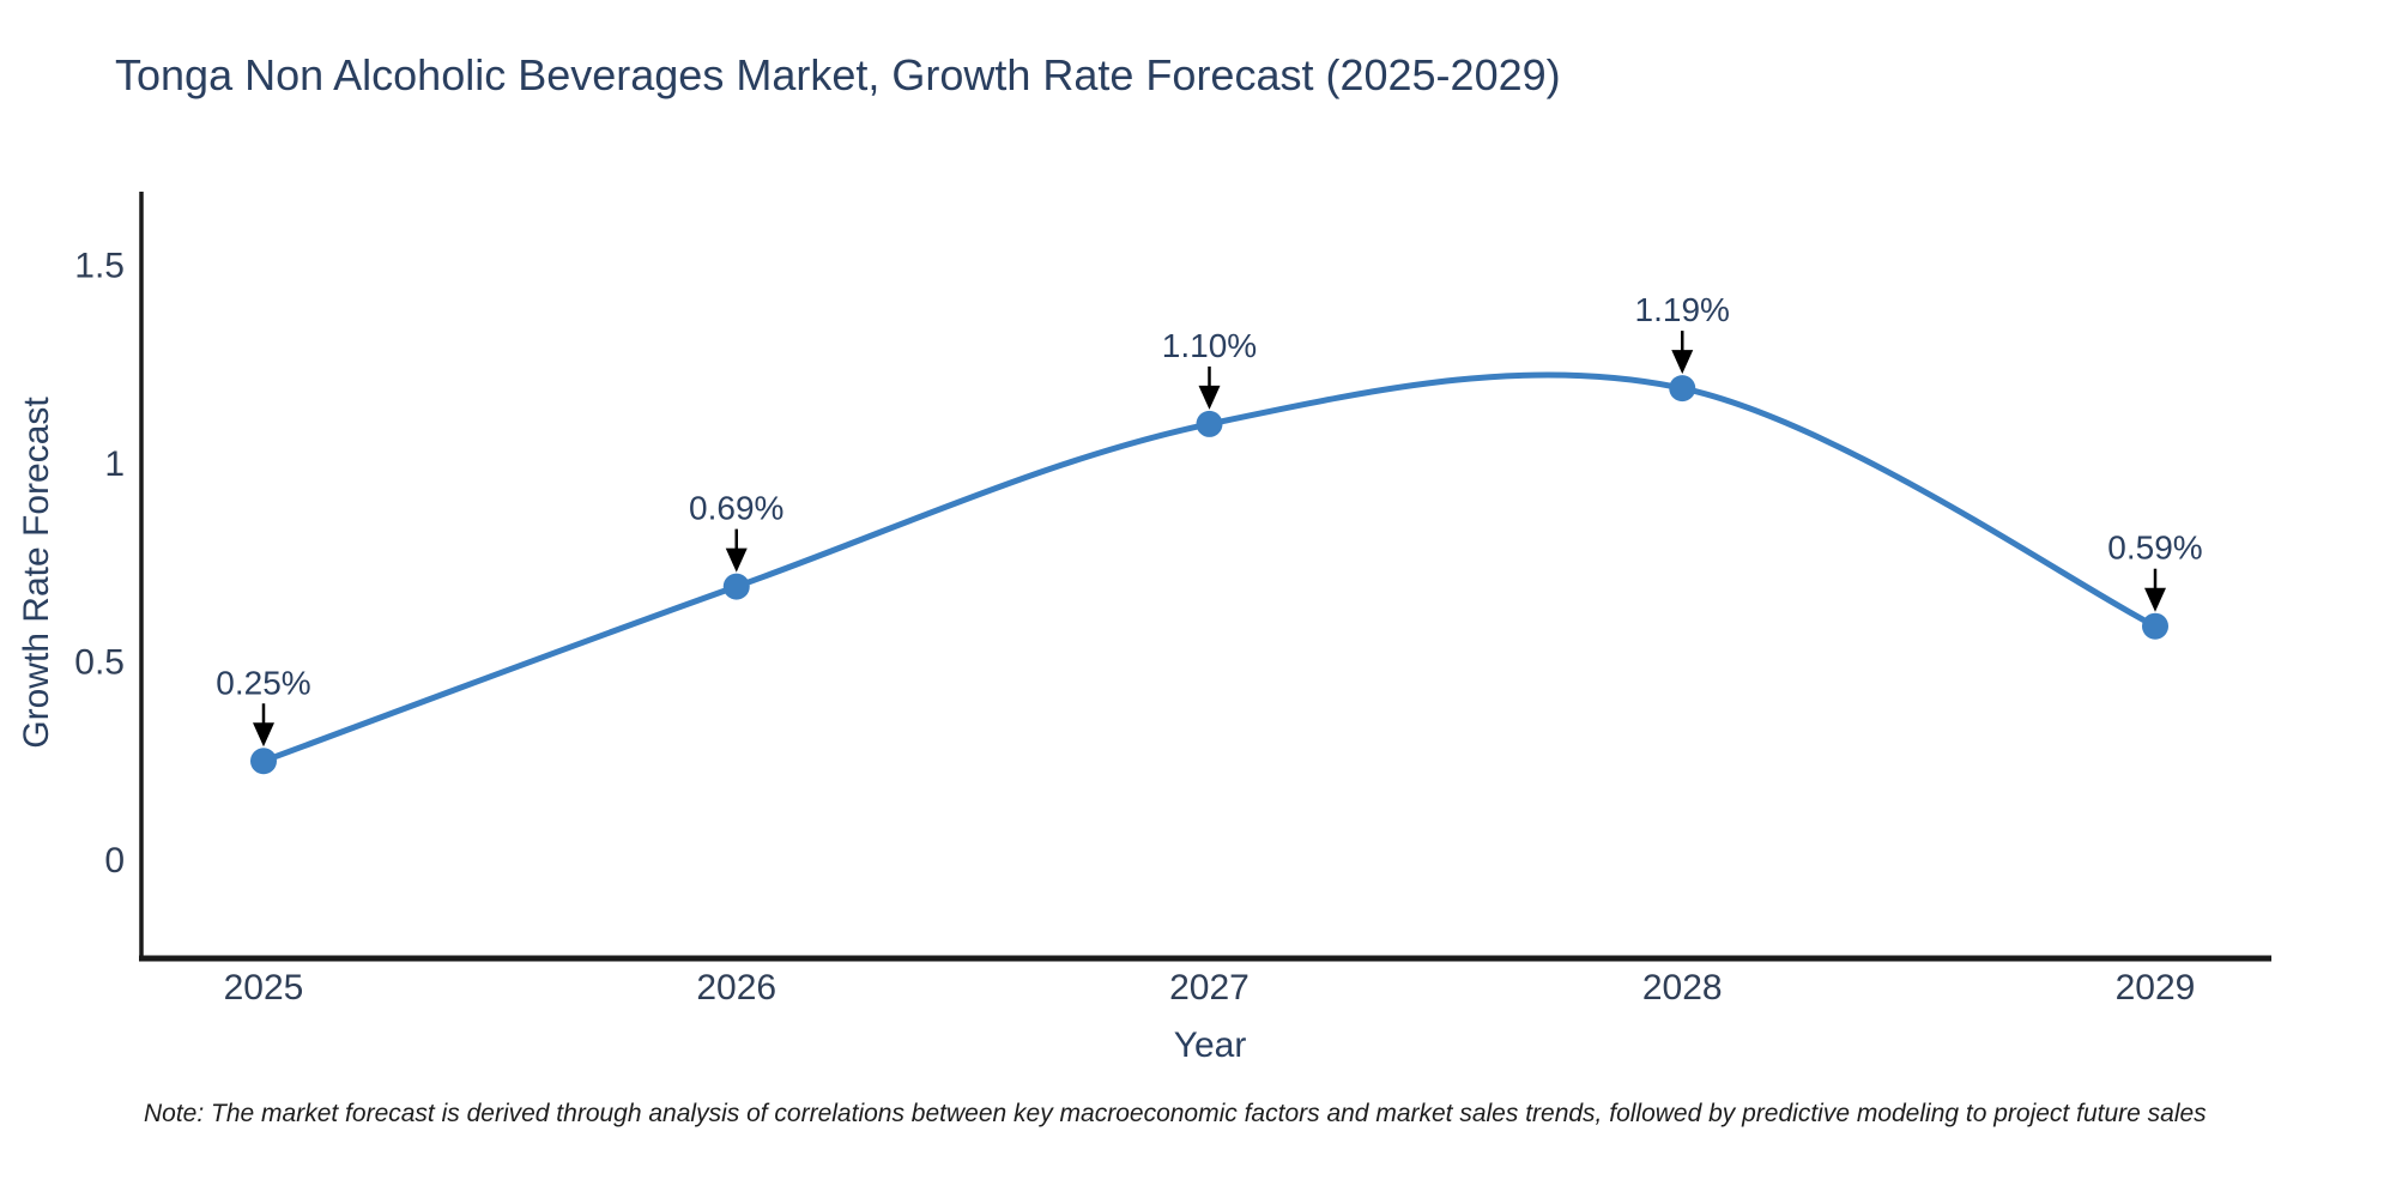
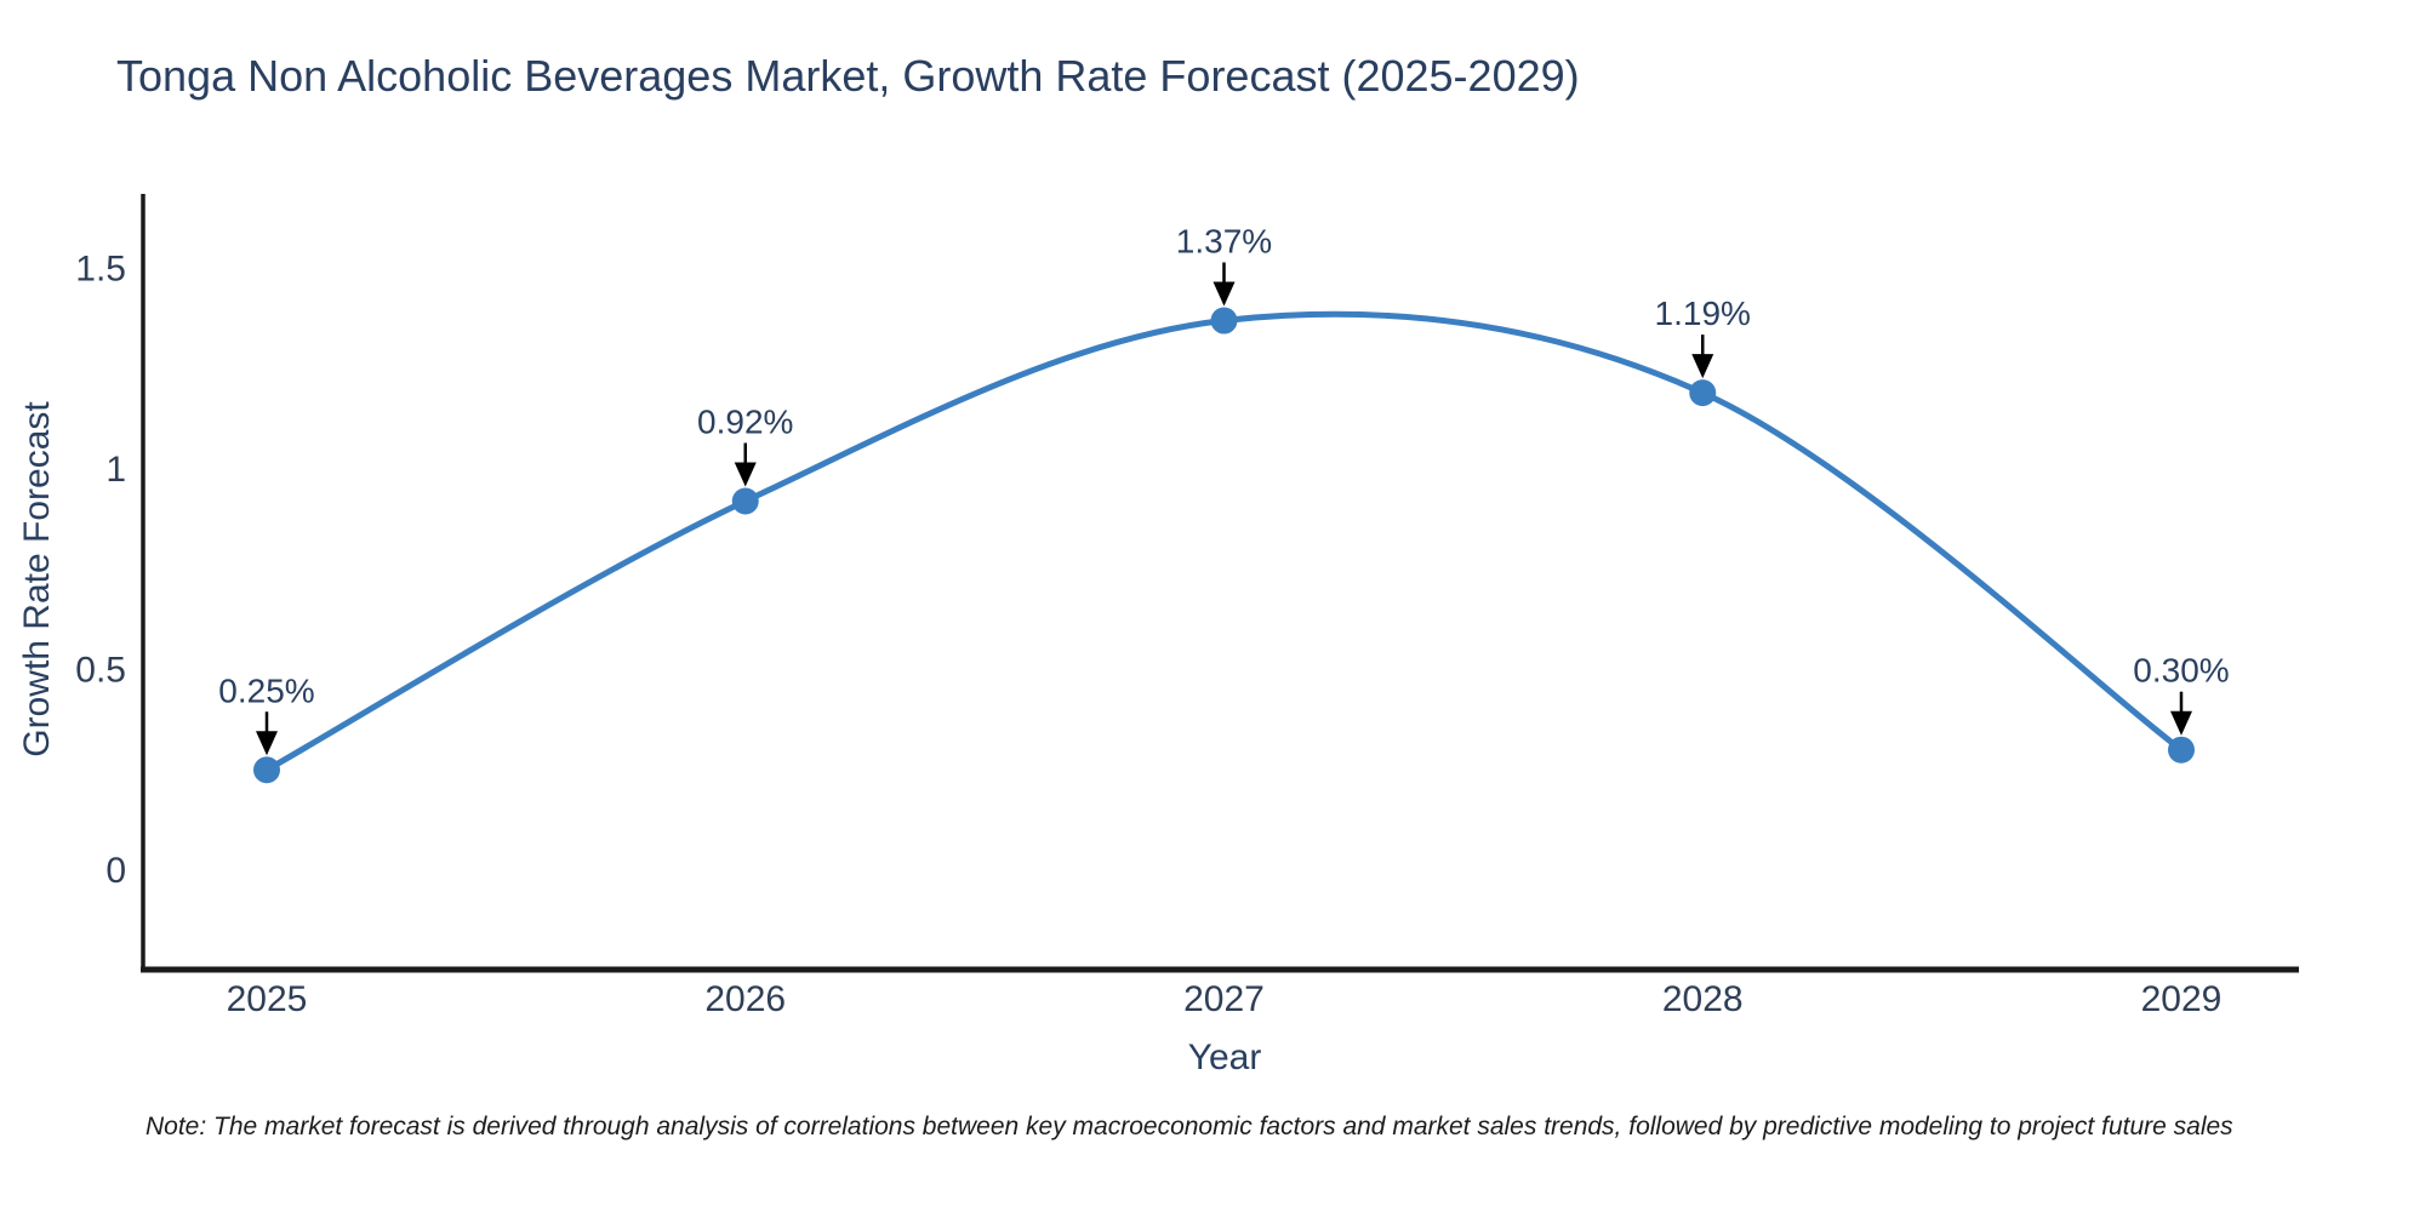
2026: 0.69% -> 0.92%
2027: 1.10% -> 1.37%
2029: 0.59% -> 0.30%
